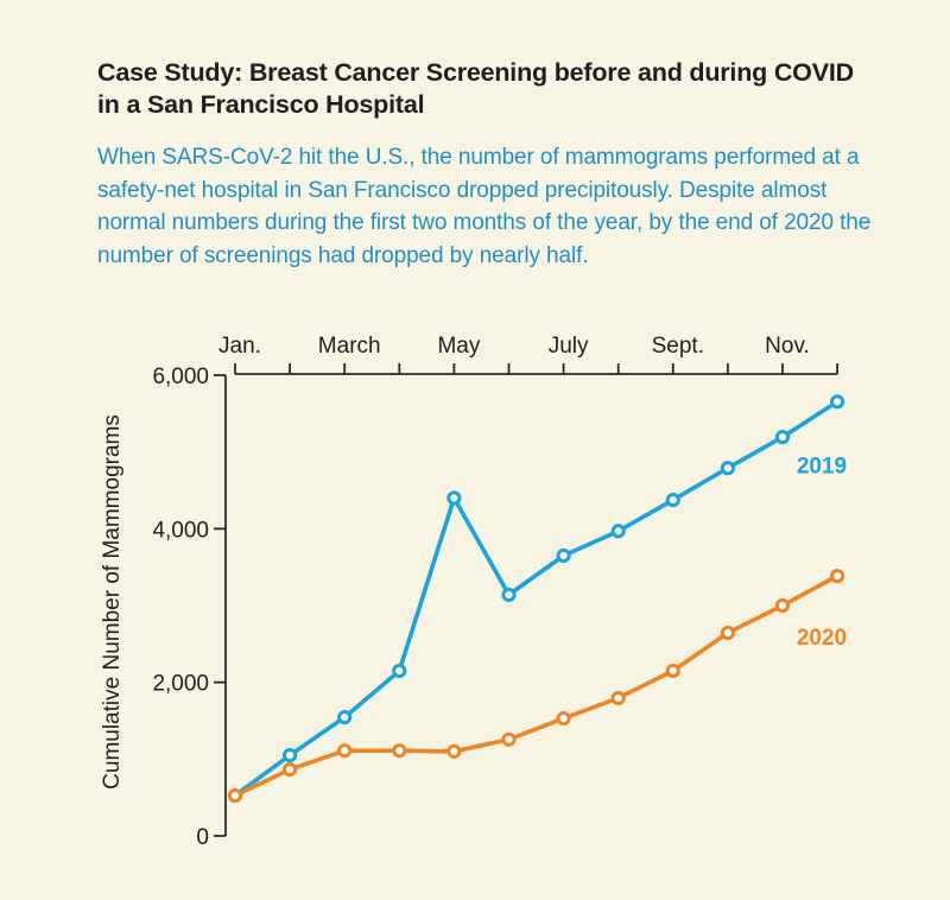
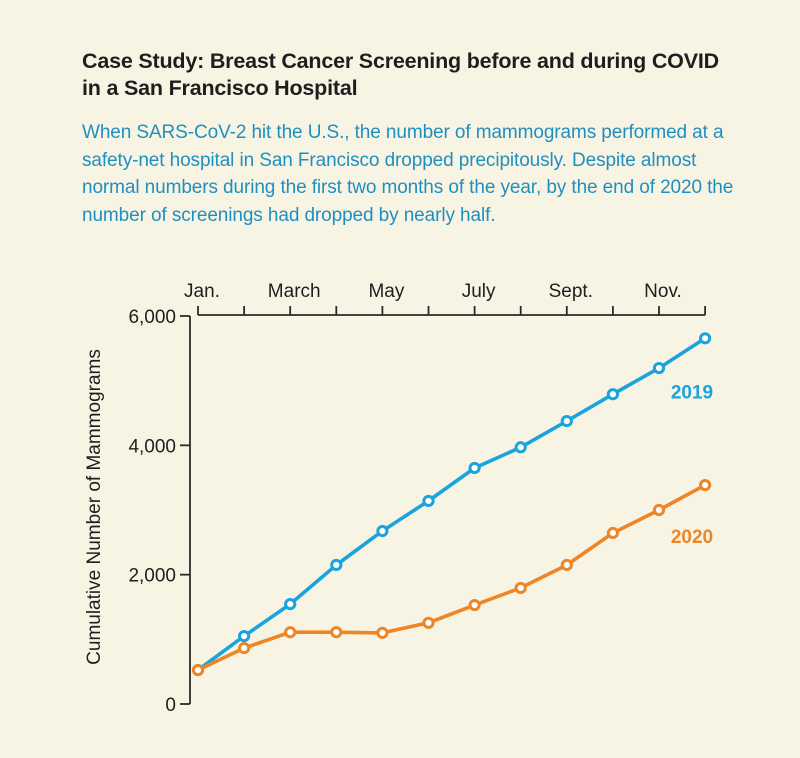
2019/May: 4400 -> 2700
